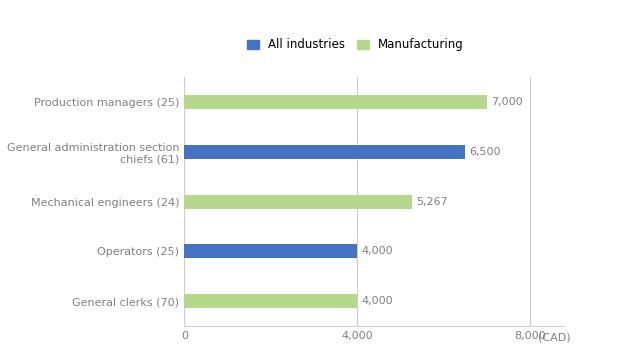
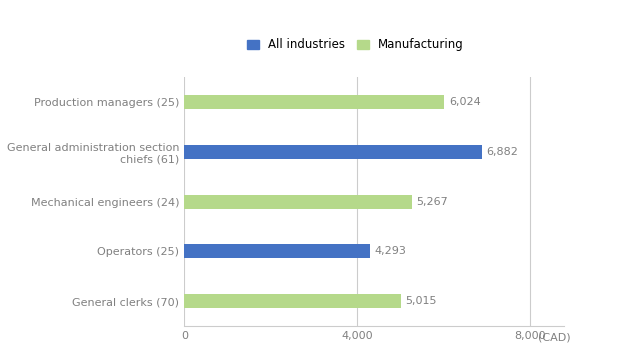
Production managers (25): 7,000 -> 6,024
General administration section chiefs (61): 6,500 -> 6,882
Operators (25): 4,000 -> 4,293
General clerks (70): 4,000 -> 5,015
